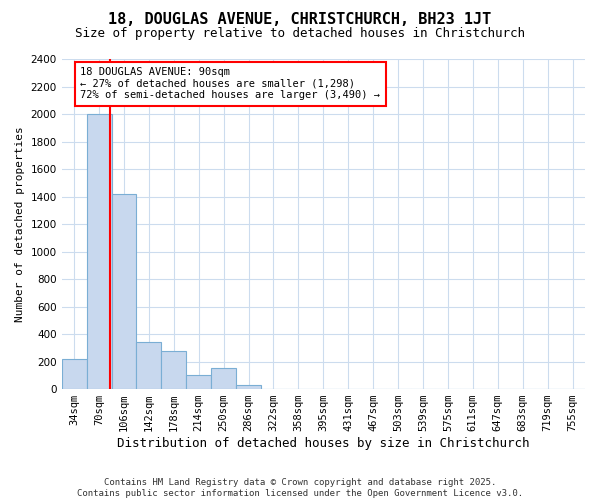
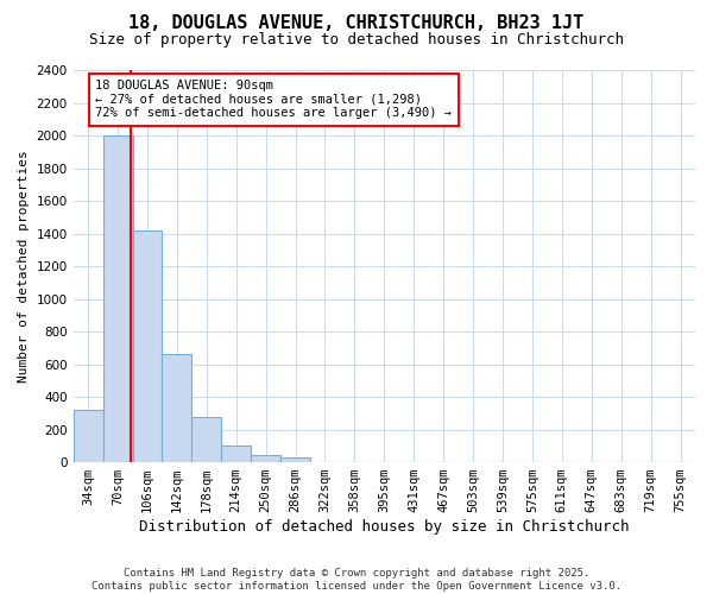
34sqm: 220 -> 320
142sqm: 340 -> 660
250sqm: 150 -> 40
